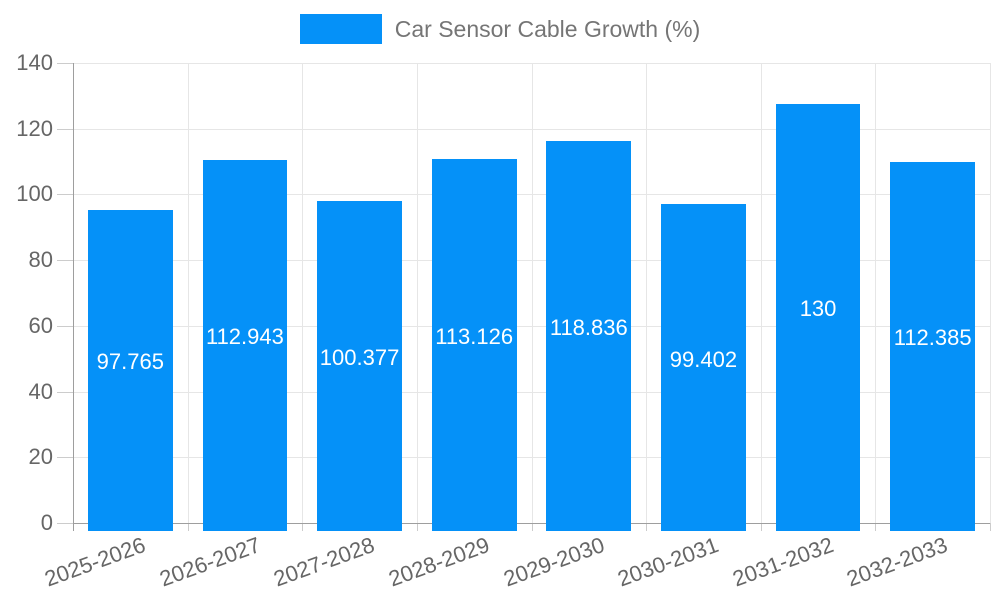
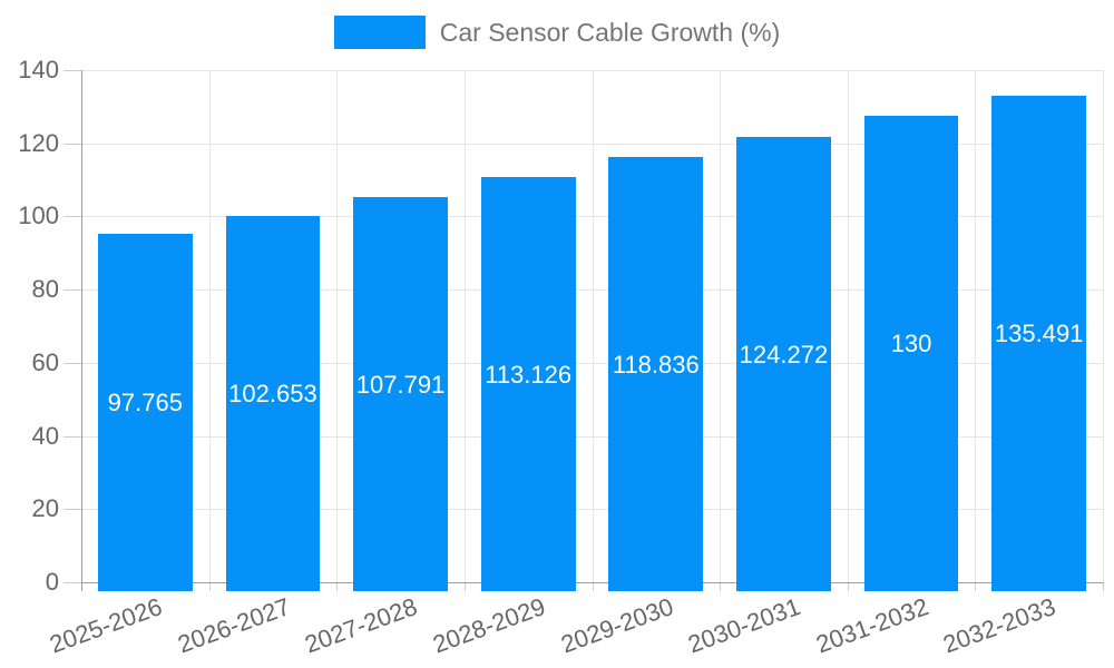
2026-2027: 112.943 -> 102.653
2027-2028: 100.377 -> 107.791
2030-2031: 99.402 -> 124.272
2032-2033: 112.385 -> 135.491
